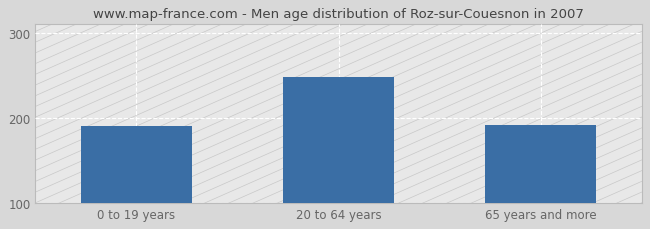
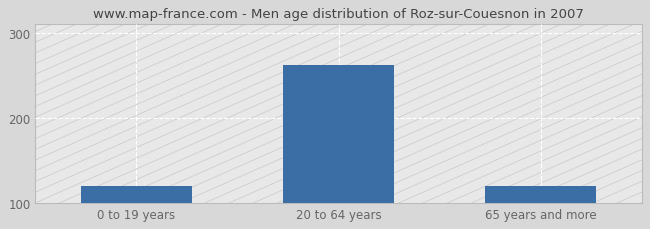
0 to 19 years: 190 -> 120
20 to 64 years: 248 -> 262
65 years and more: 192 -> 120
